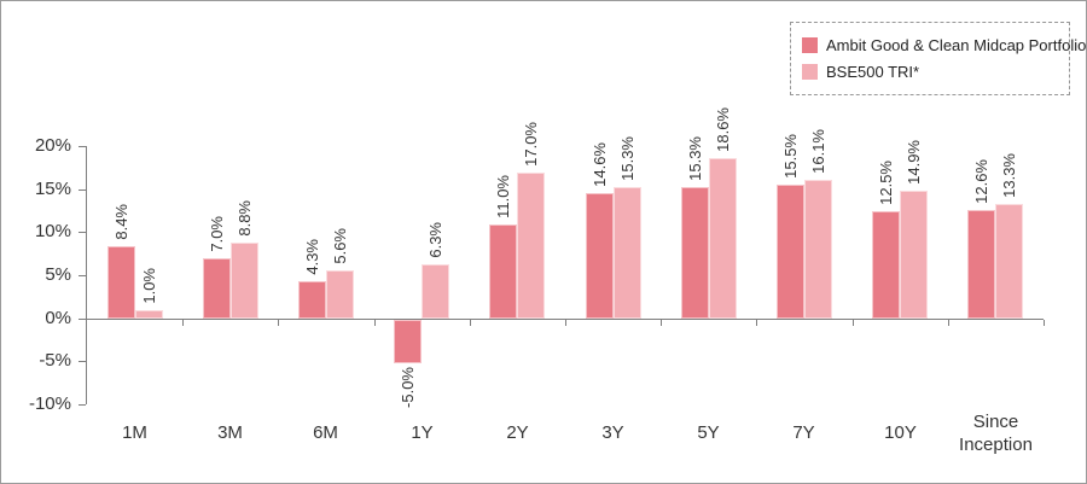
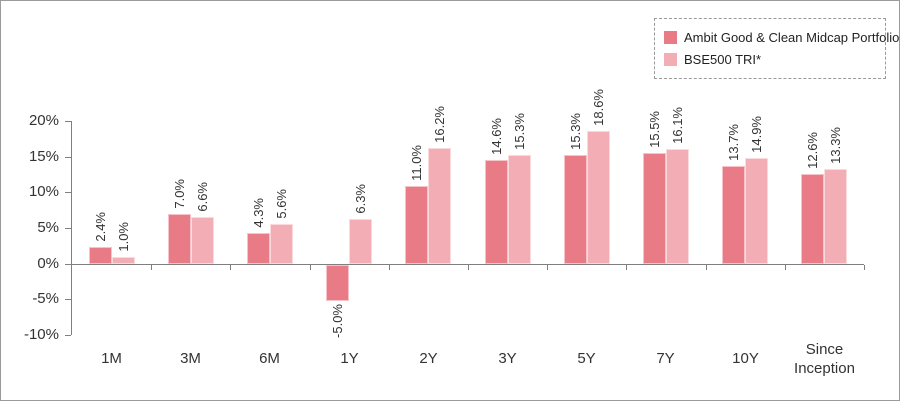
Ambit Good & Clean Midcap Portfolio/1M: 8.4% -> 2.4%
BSE500 TRI*/3M: 8.8% -> 6.6%
BSE500 TRI*/2Y: 17.0% -> 16.2%
Ambit Good & Clean Midcap Portfolio/10Y: 12.5% -> 13.7%
